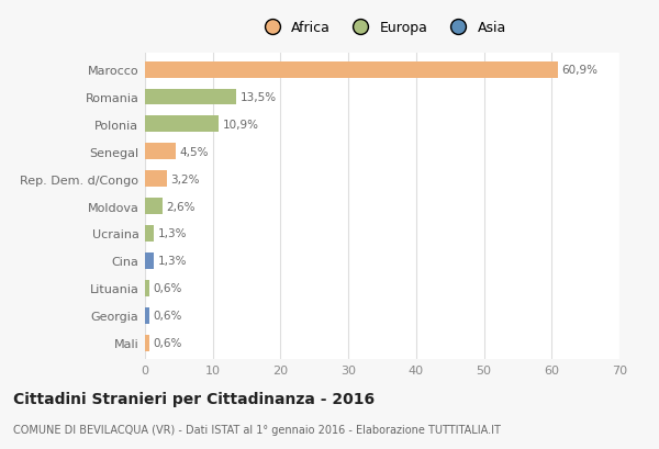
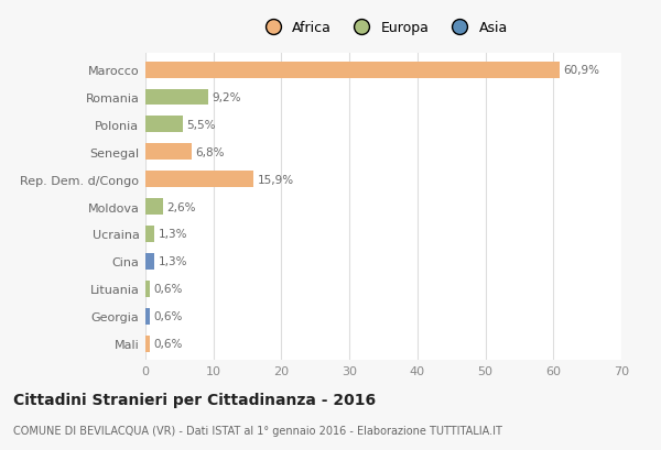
Romania: 13,5% -> 9,2%
Polonia: 10,9% -> 5,5%
Senegal: 4,5% -> 6,8%
Rep. Dem. d/Congo: 3,2% -> 15,9%
